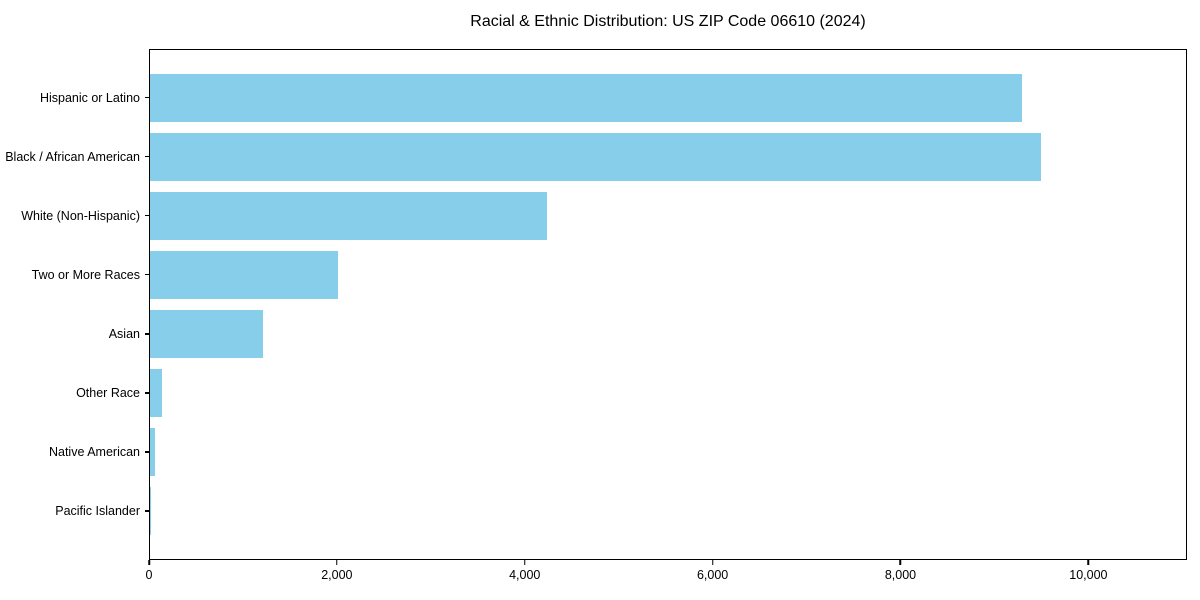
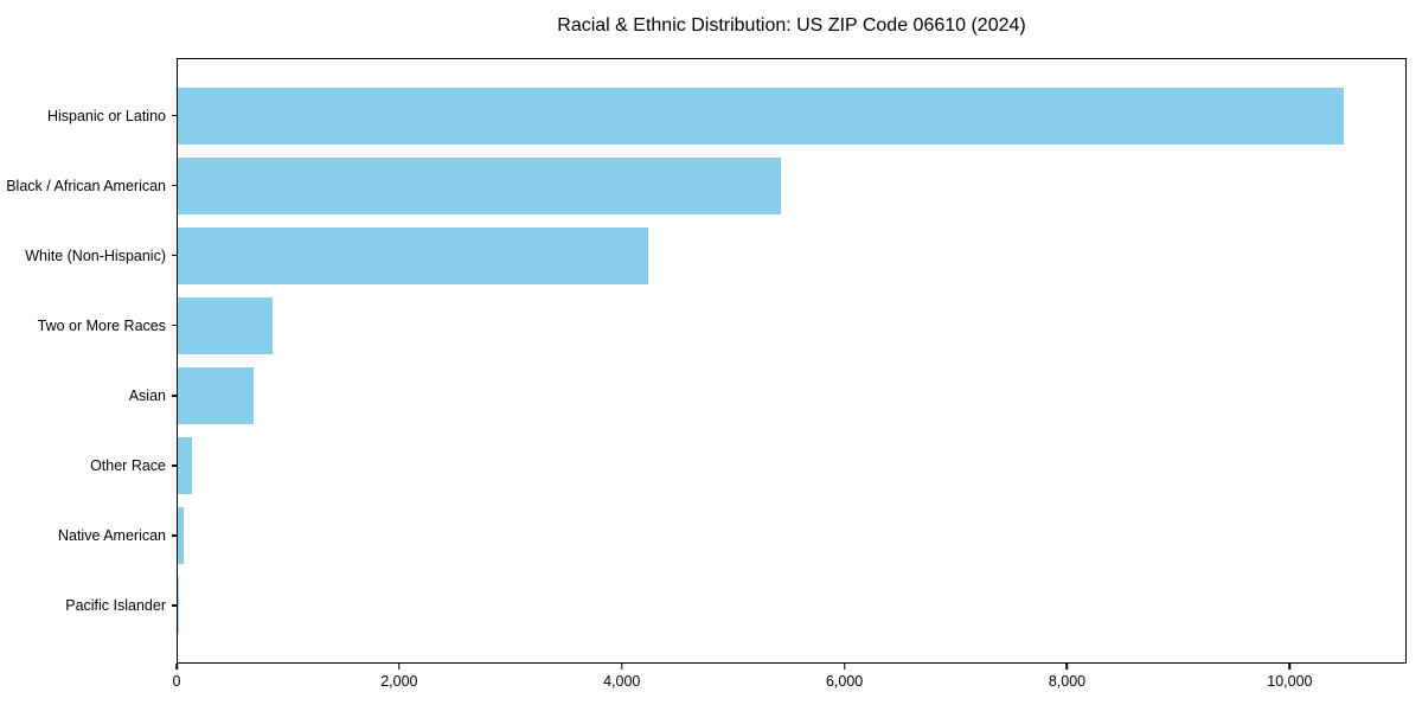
Hispanic or Latino: 9300 -> 10500
Black / African American: 9500 -> 5400
Two or More Races: 2000 -> 900
Asian: 1200 -> 700
